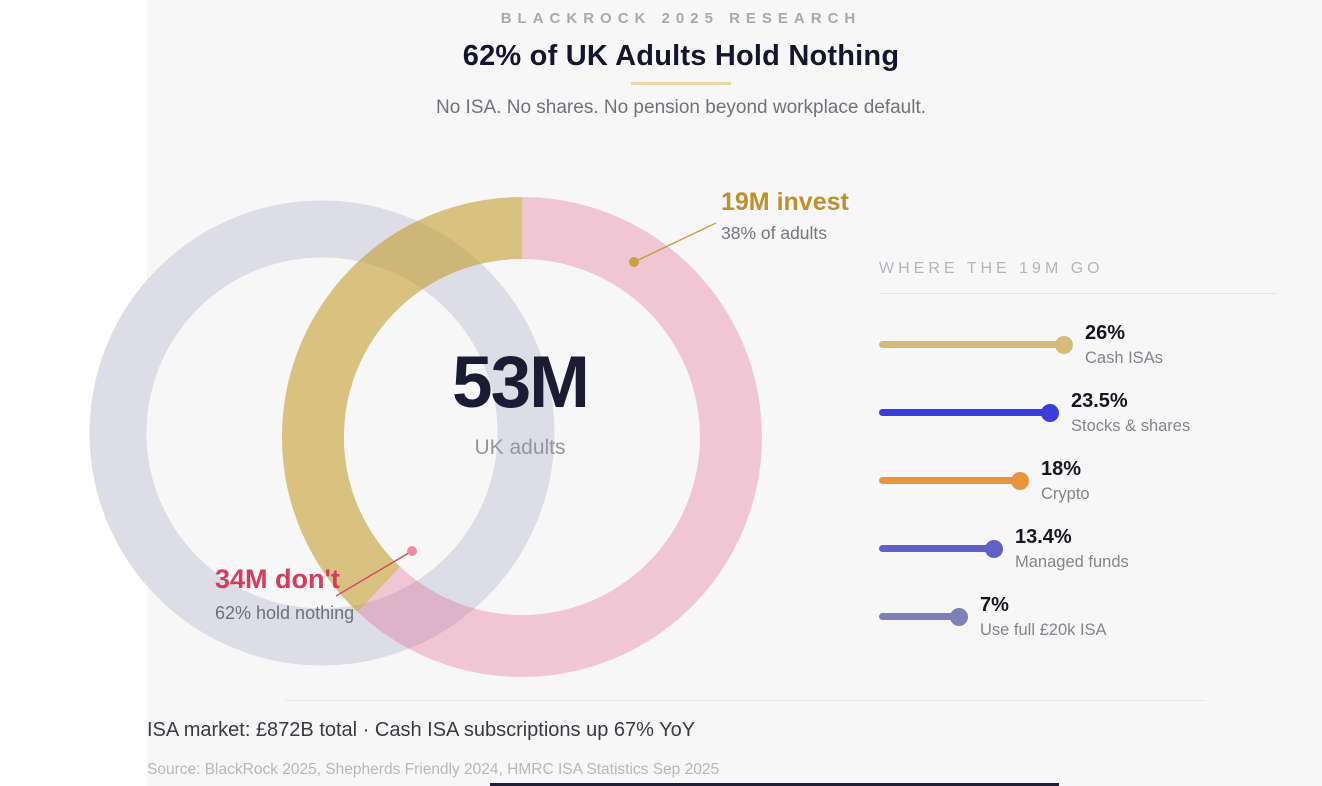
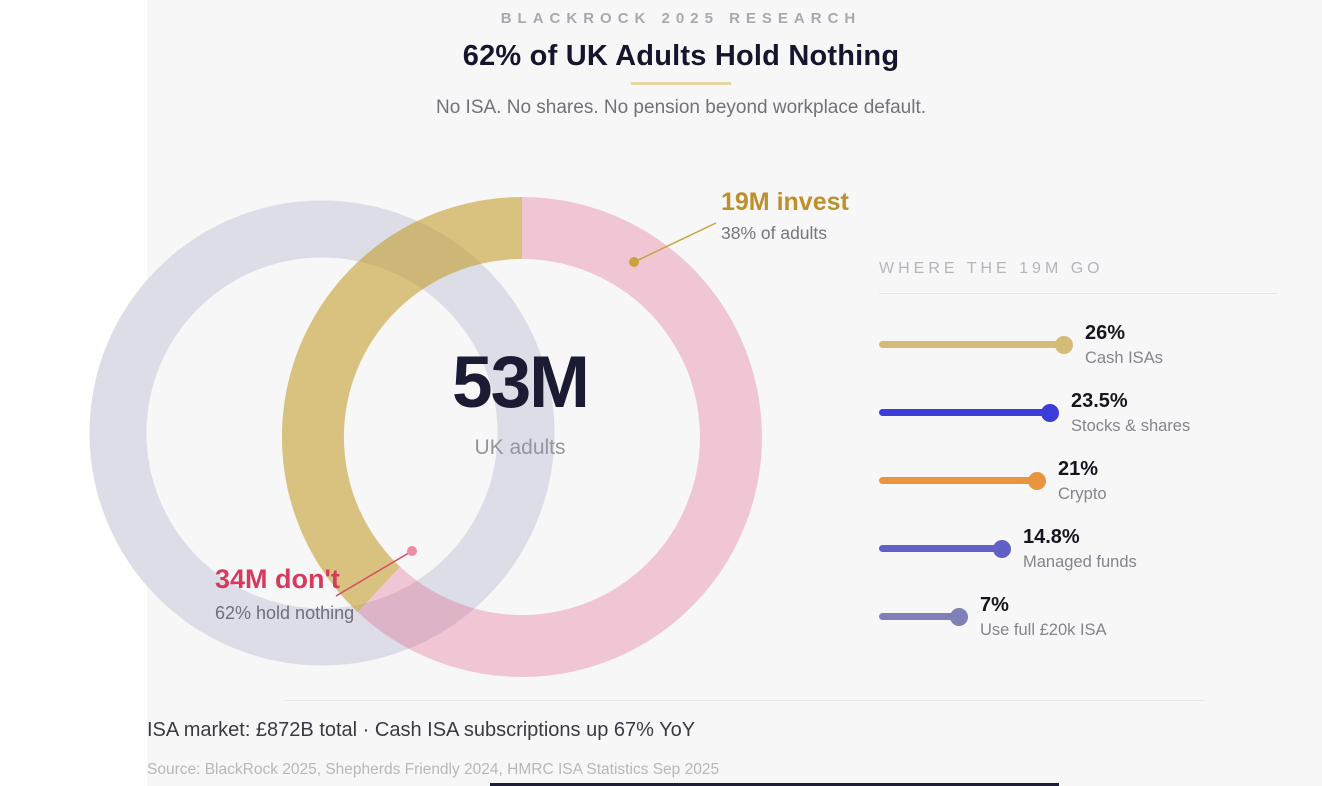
WHERE THE 19M GO/Crypto: 18% -> 21%
WHERE THE 19M GO/Managed funds: 13.4% -> 14.8%
